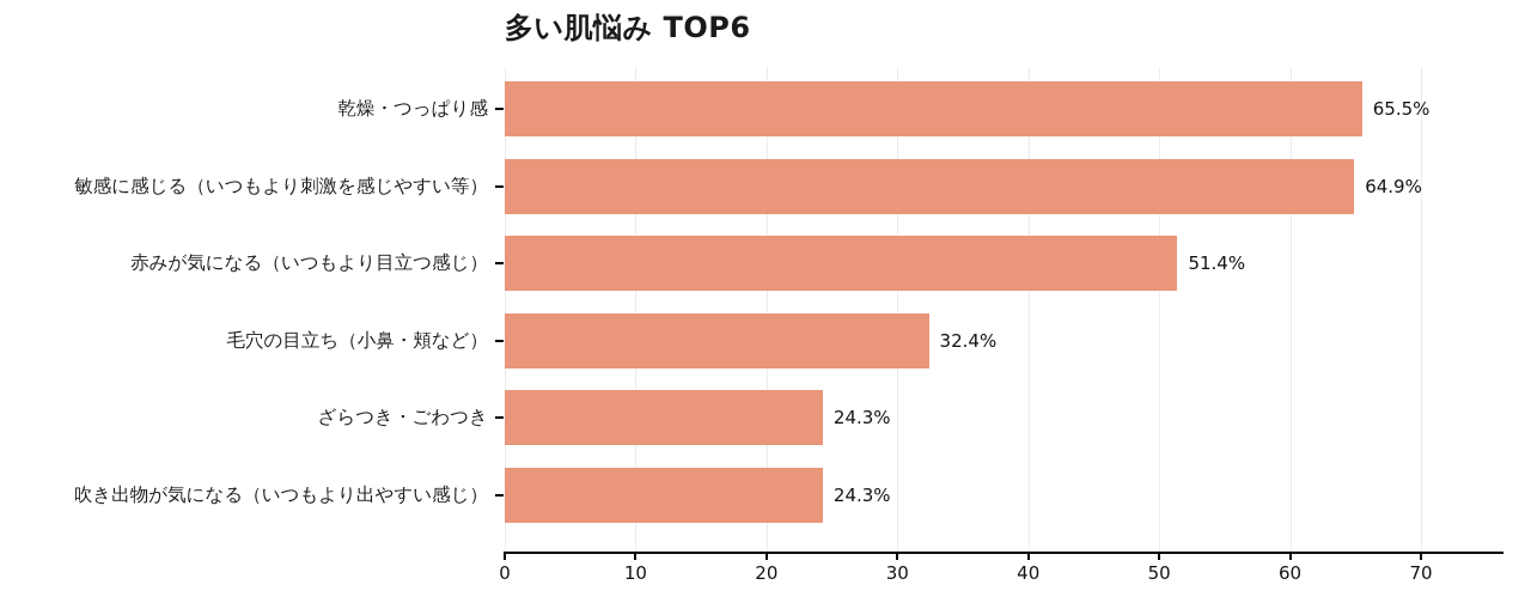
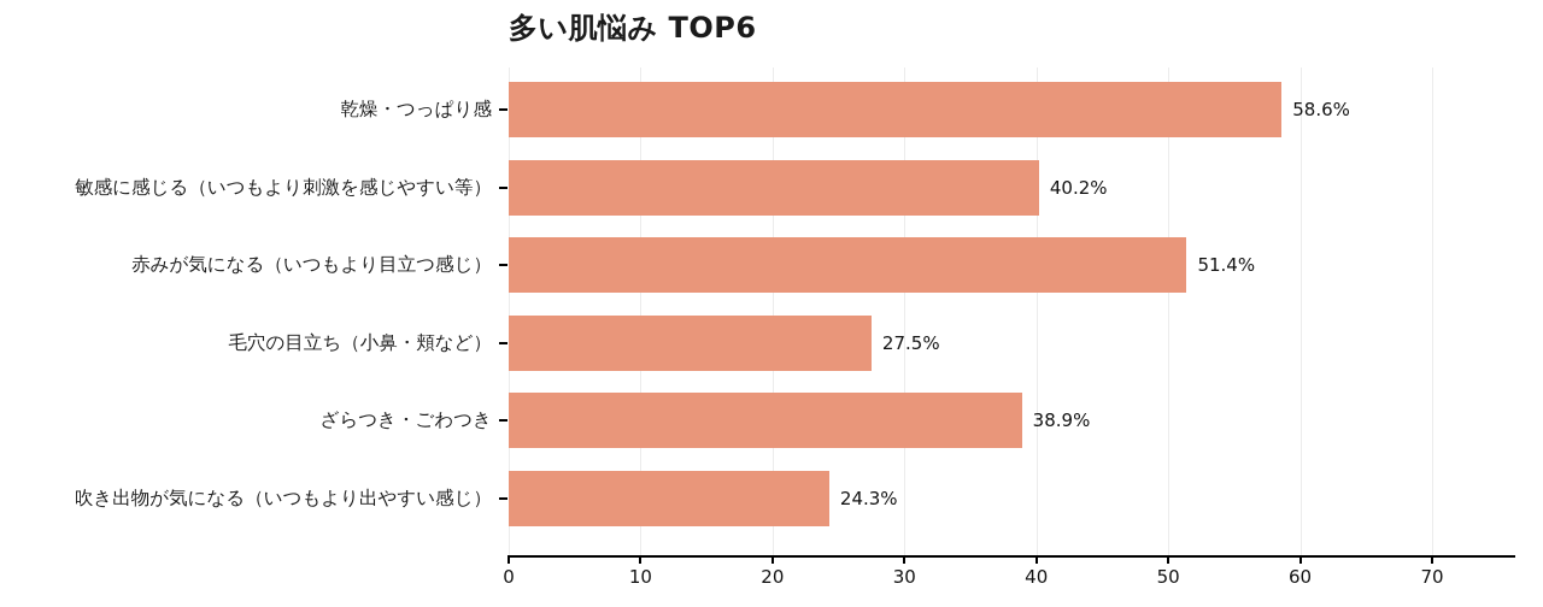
乾燥・つっぱり感: 65.5% -> 58.6%
敏感に感じる（いつもより刺激を感じやすい等）: 64.9% -> 40.2%
毛穴の目立ち（小鼻・頬など）: 32.4% -> 27.5%
ざらつき・ごわつき: 24.3% -> 38.9%
